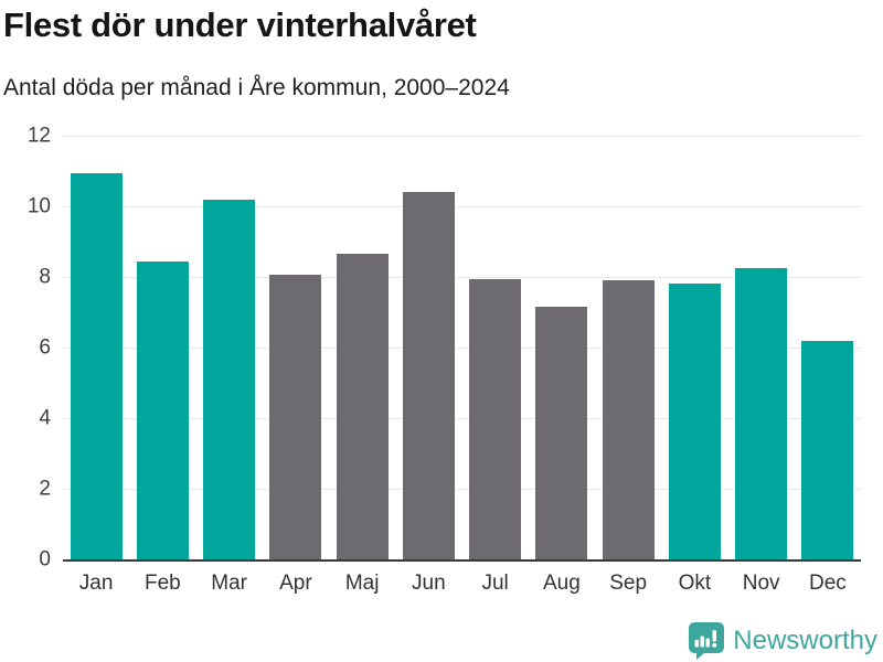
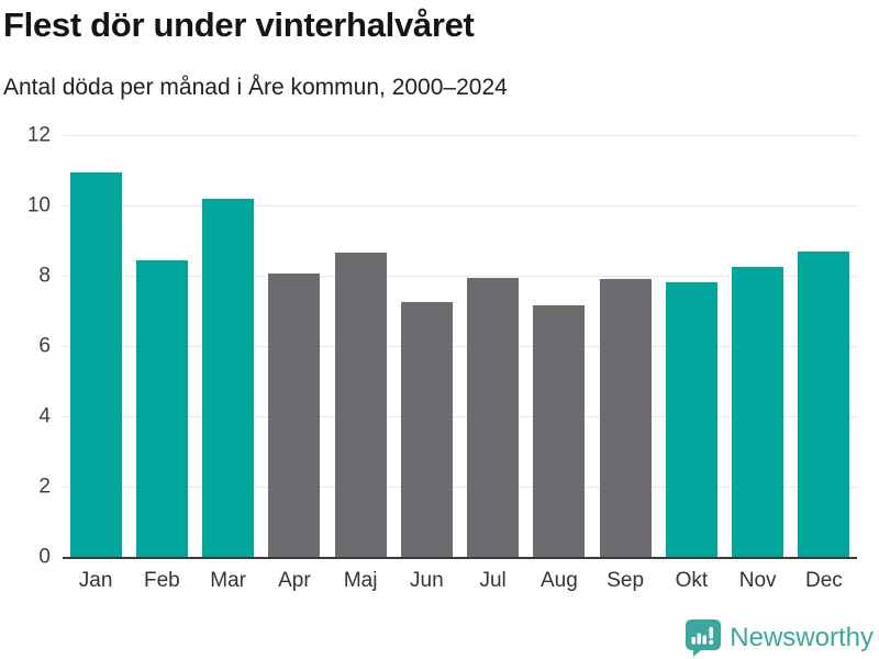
Jun: 10.4 -> 7.2
Dec: 6.2 -> 8.7
